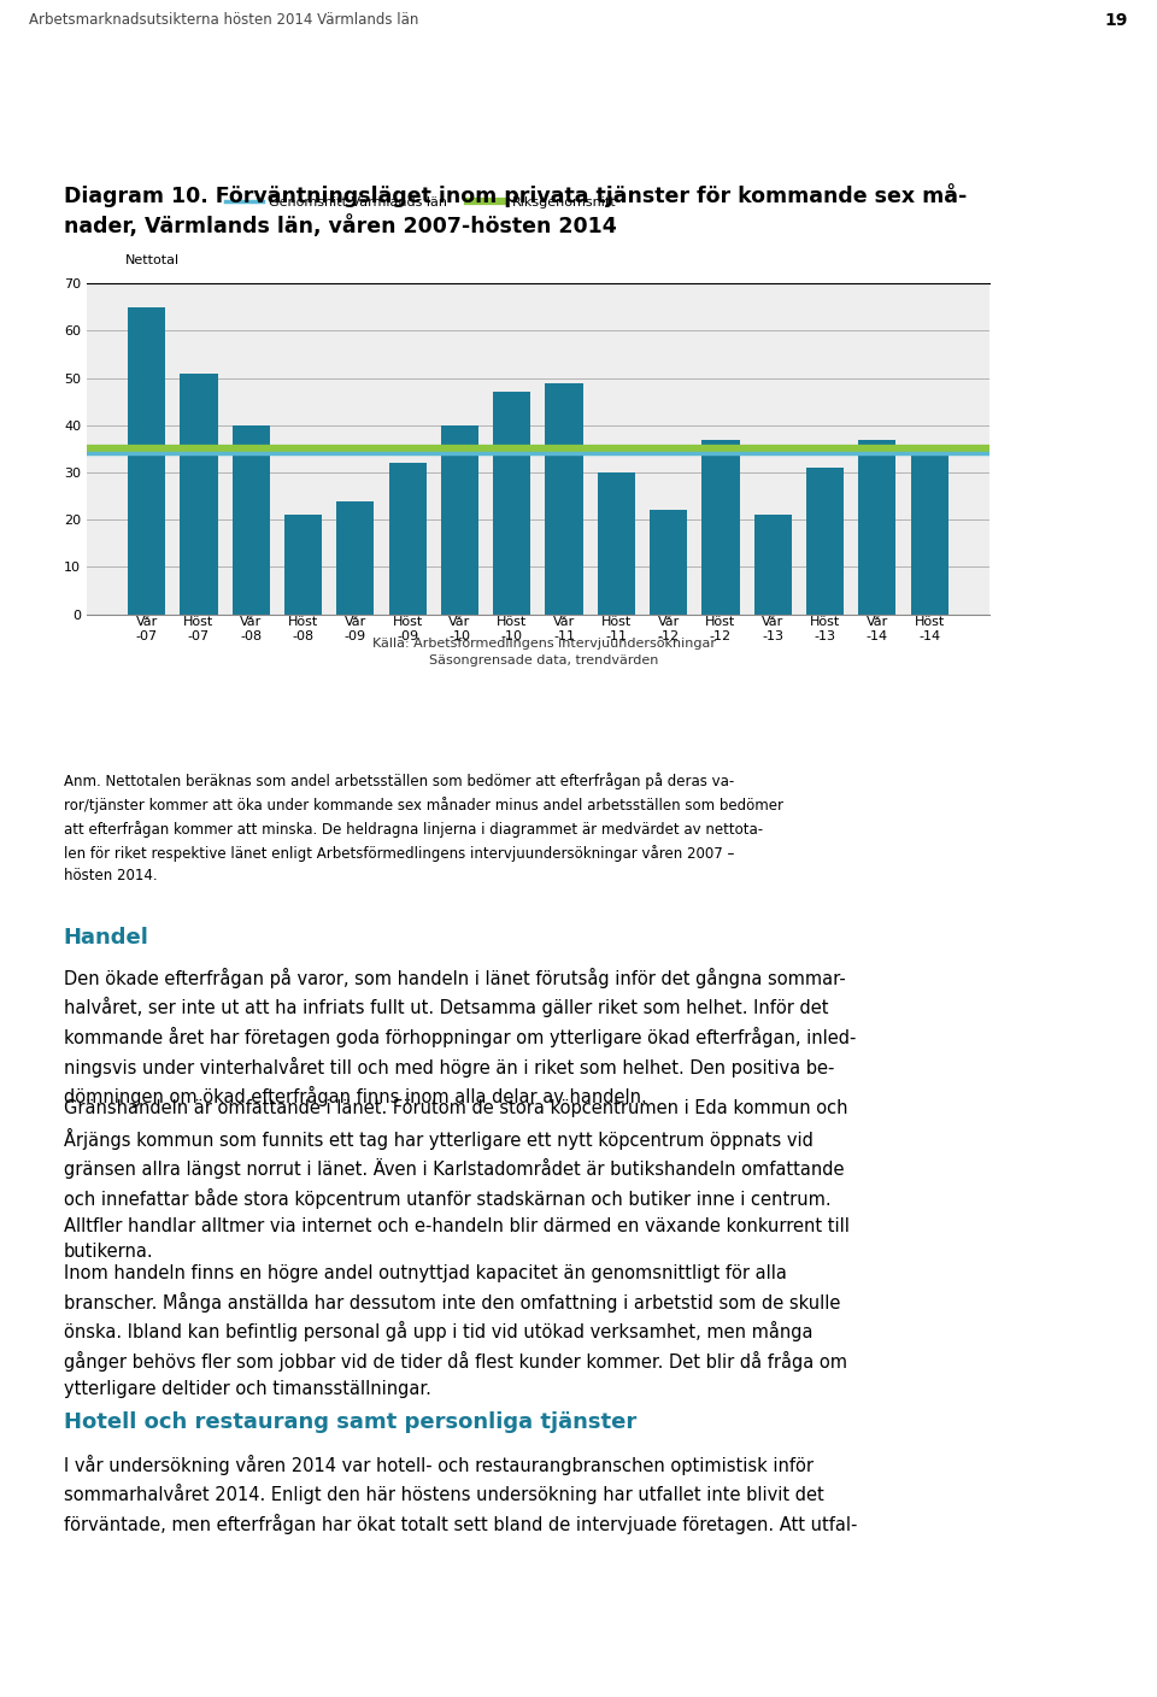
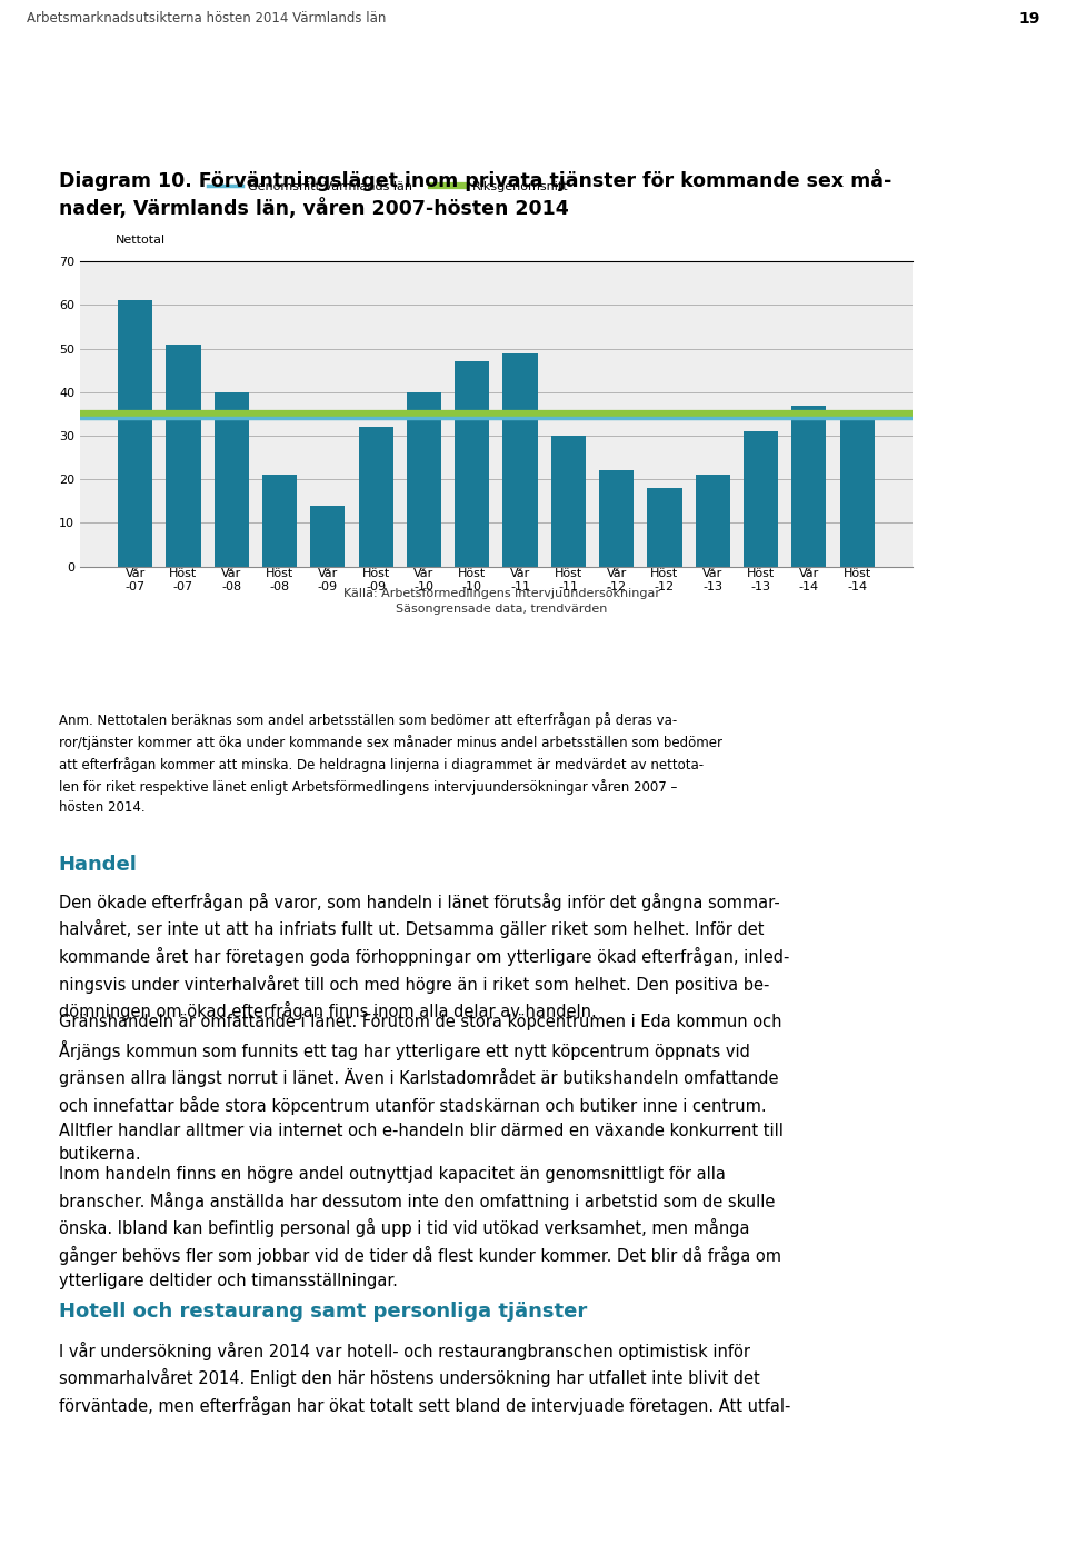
Vår -07: 65 -> 61
Vår -09: 24 -> 14
Höst -12: 37 -> 18
